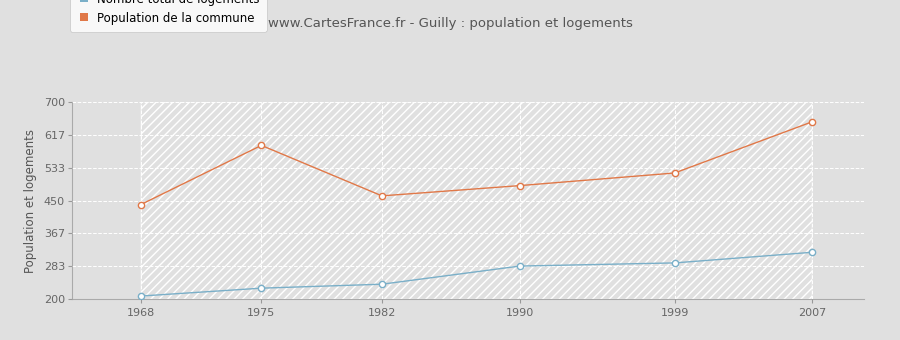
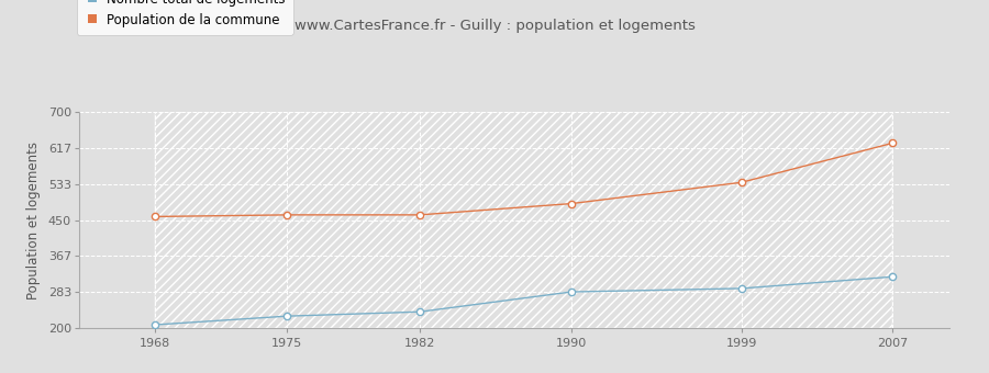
Population de la commune/1968: 440 -> 458
Population de la commune/1975: 590 -> 462
Population de la commune/1999: 520 -> 537
Population de la commune/2007: 650 -> 628
